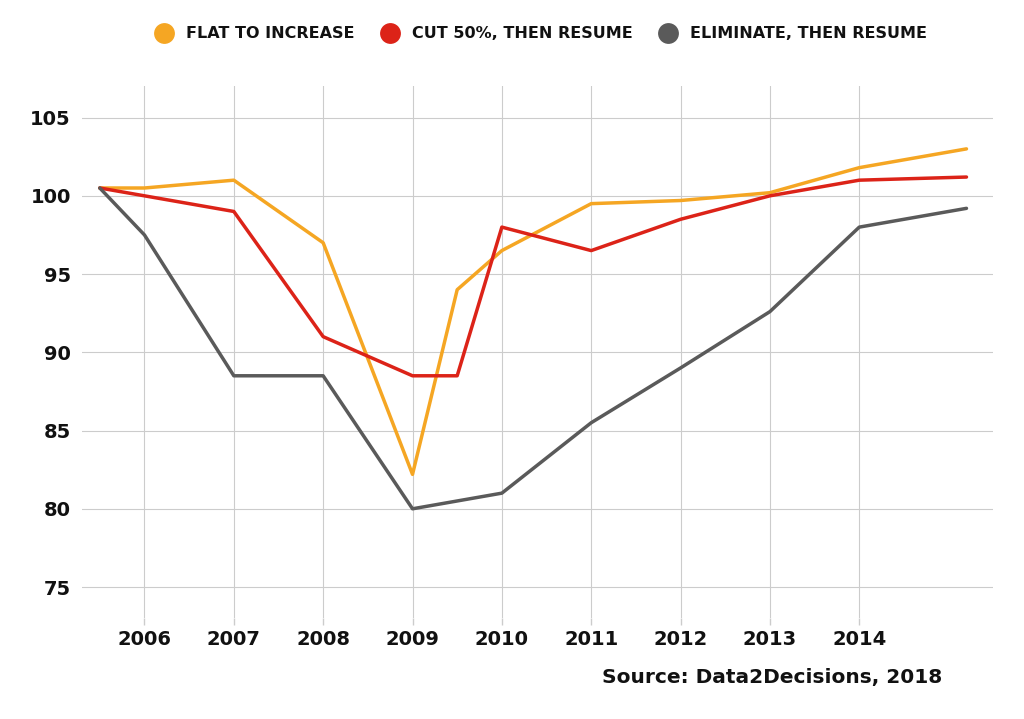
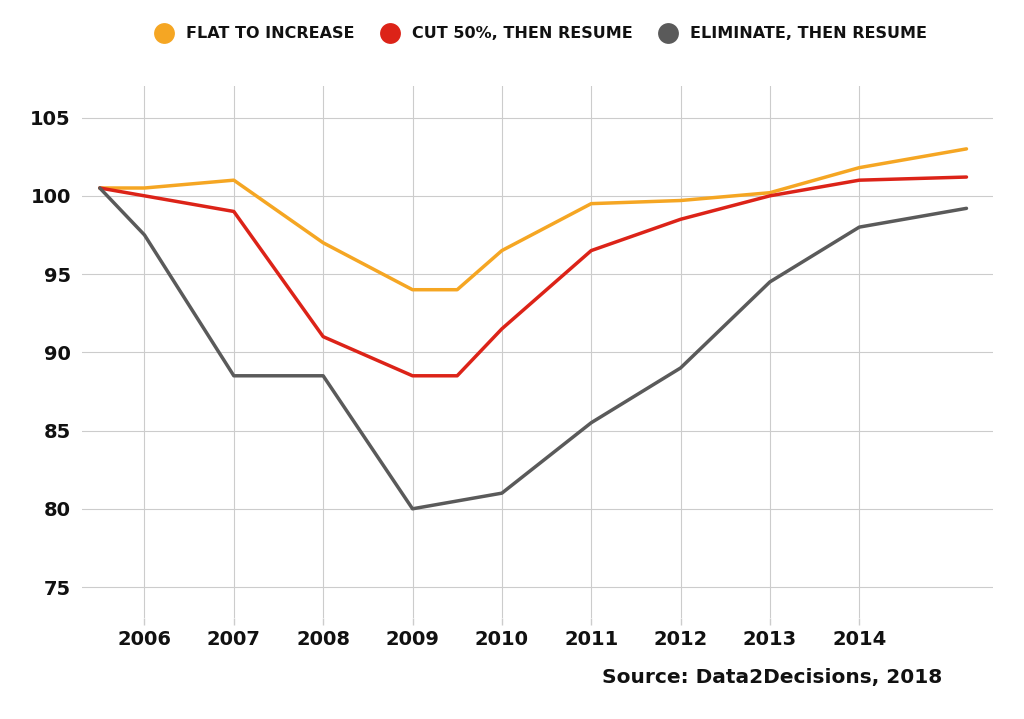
FLAT TO INCREASE/2009: 82.2 -> 94.0
CUT 50%, THEN RESUME/2010: 98.0 -> 91.5
ELIMINATE, THEN RESUME/2013: 92.6 -> 94.5
